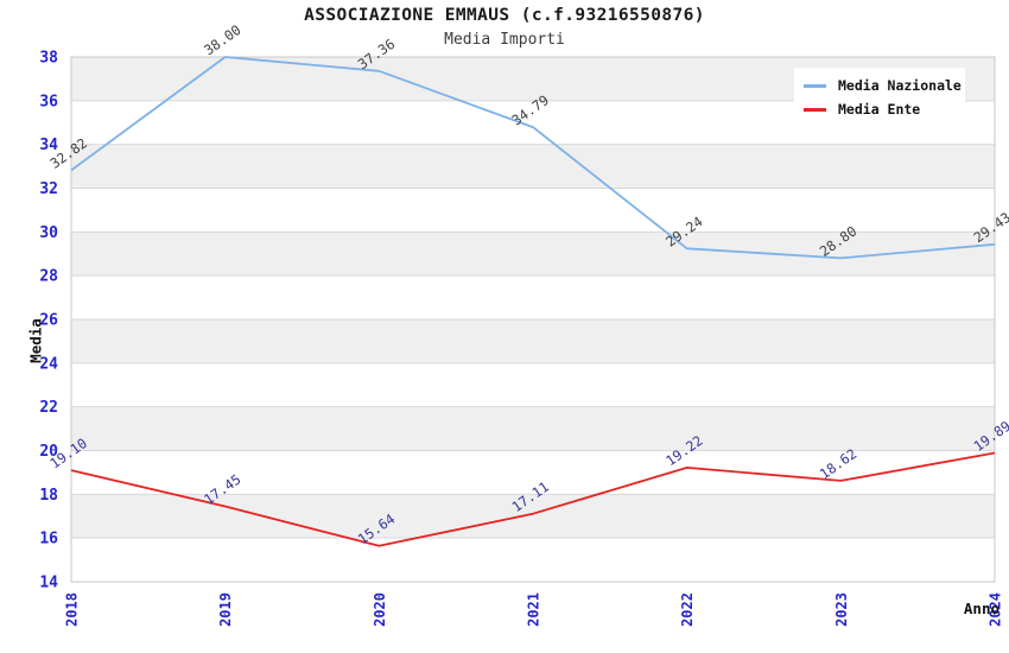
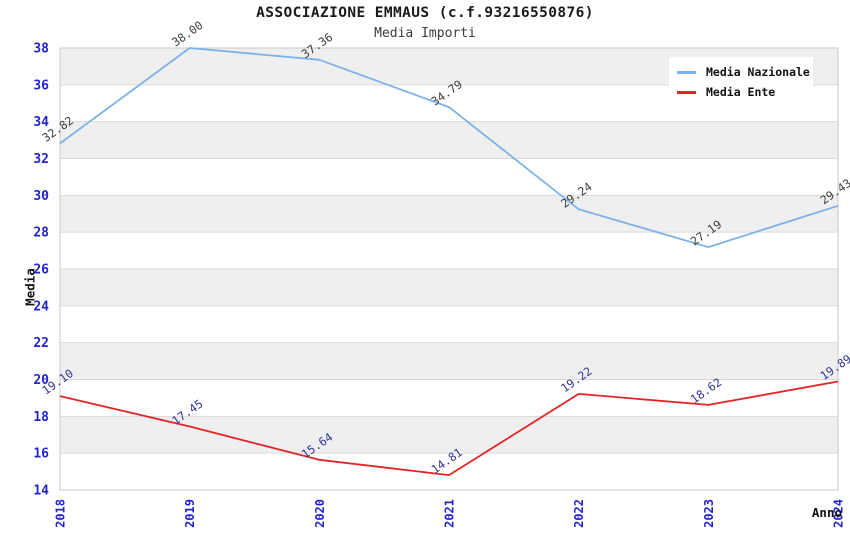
Media Ente/2021: 17.11 -> 14.81
Media Nazionale/2023: 28.80 -> 27.19
